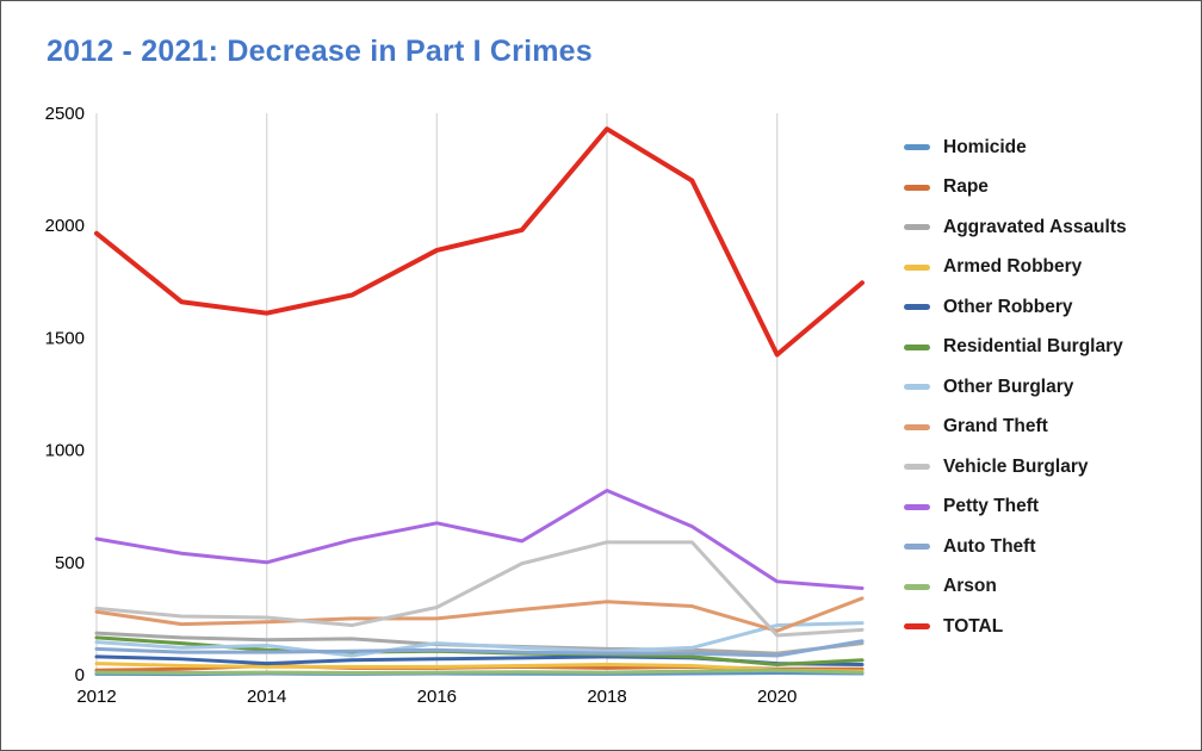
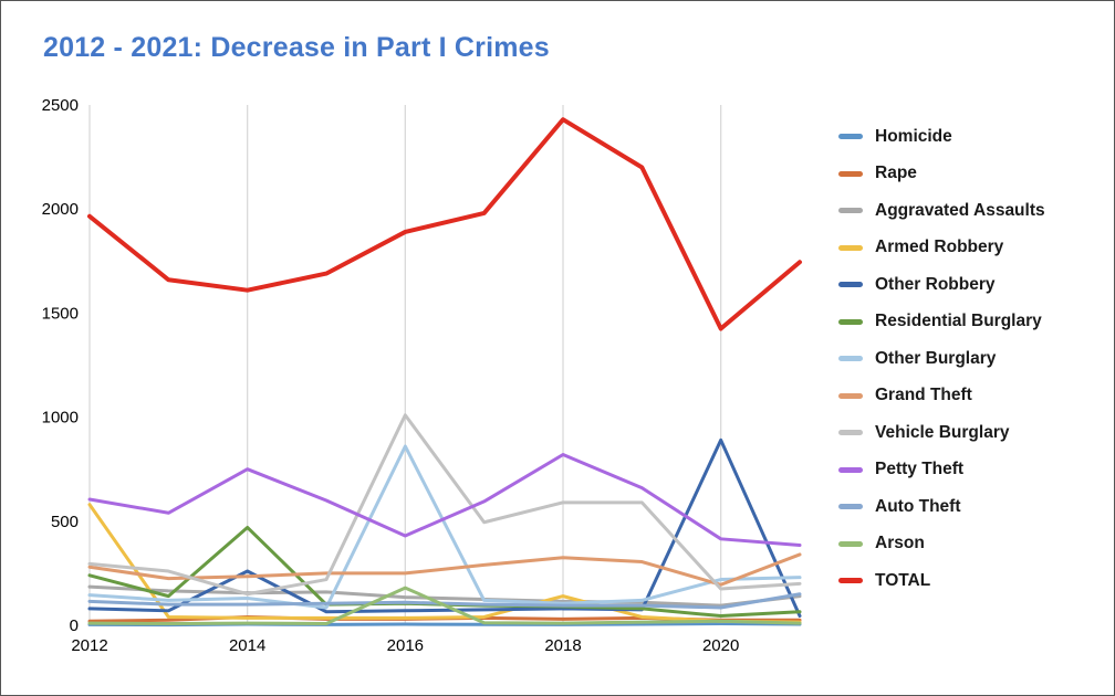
Armed Robbery/2012: 50 -> 580
Residential Burglary/2012: 160 -> 240
Other Robbery/2014: 50 -> 260
Residential Burglary/2014: 110 -> 470
Vehicle Burglary/2014: 260 -> 150
Petty Theft/2014: 500 -> 750
Other Burglary/2016: 140 -> 860
Vehicle Burglary/2016: 300 -> 1010
Petty Theft/2016: 680 -> 430
Arson/2016: 10 -> 180
Armed Robbery/2018: 40 -> 140
Other Robbery/2020: 50 -> 890
